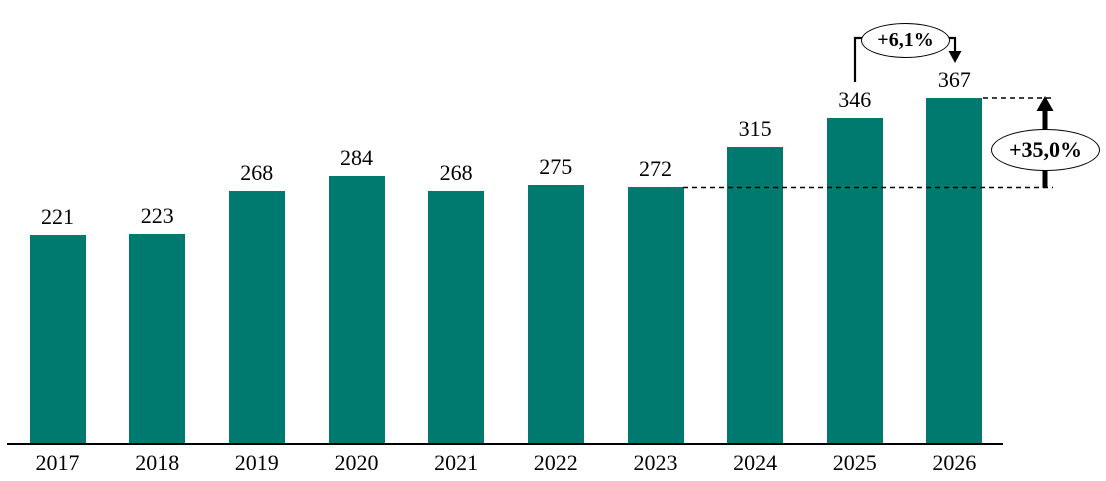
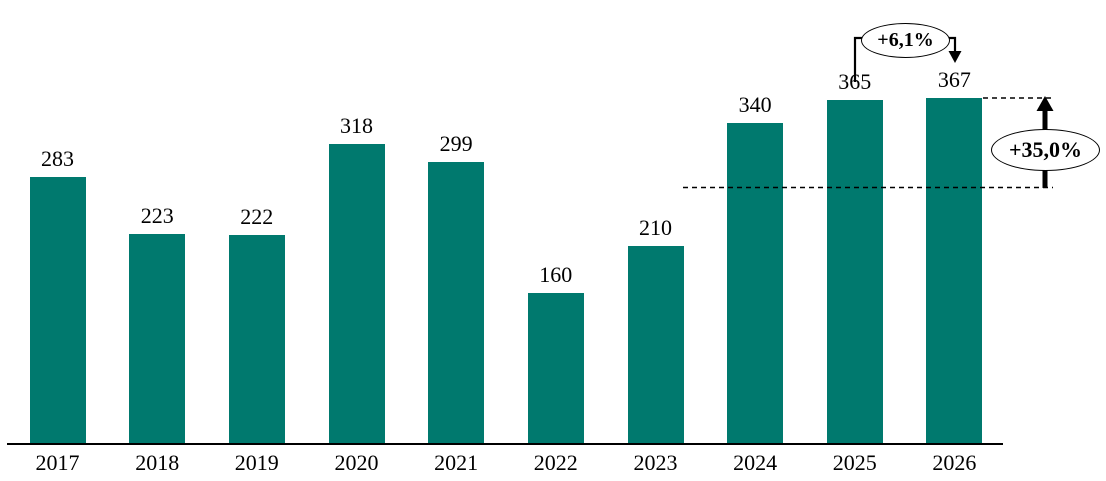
2017: 221 -> 283
2019: 268 -> 222
2020: 284 -> 318
2021: 268 -> 299
2022: 275 -> 160
2023: 272 -> 210
2024: 315 -> 340
2025: 346 -> 365
